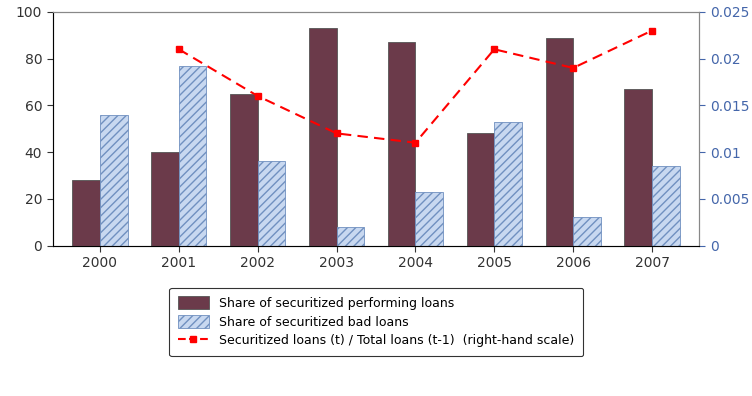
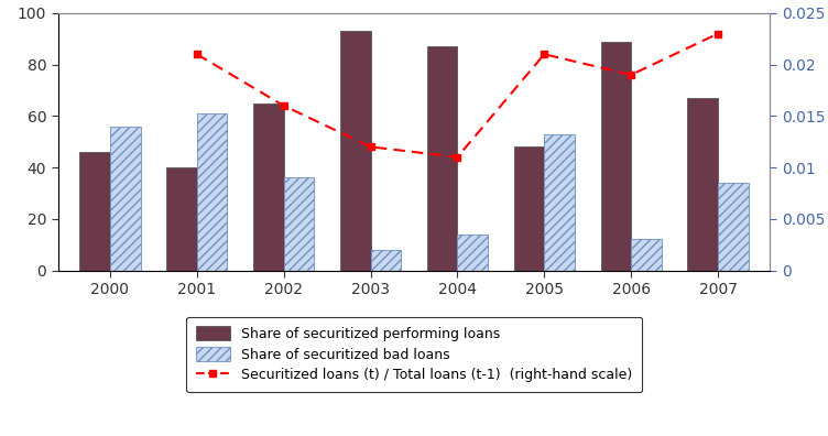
Share of securitized performing loans/2000: 28 -> 46
Share of securitized bad loans/2001: 77 -> 61
Share of securitized bad loans/2004: 23 -> 14
